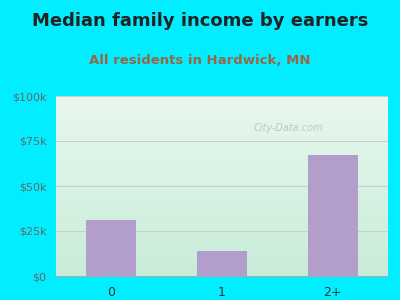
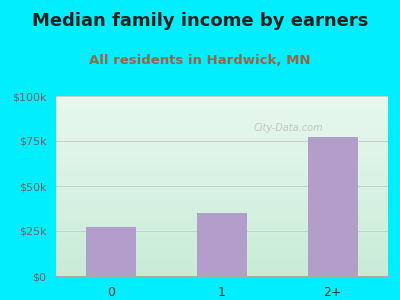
0: $31k -> $27k
1: $14k -> $35k
2+: $67k -> $77k
